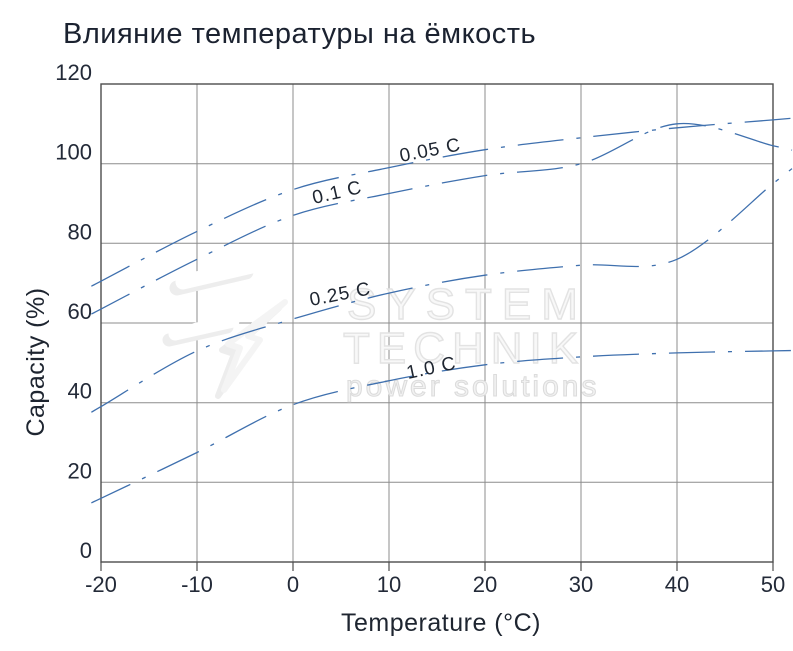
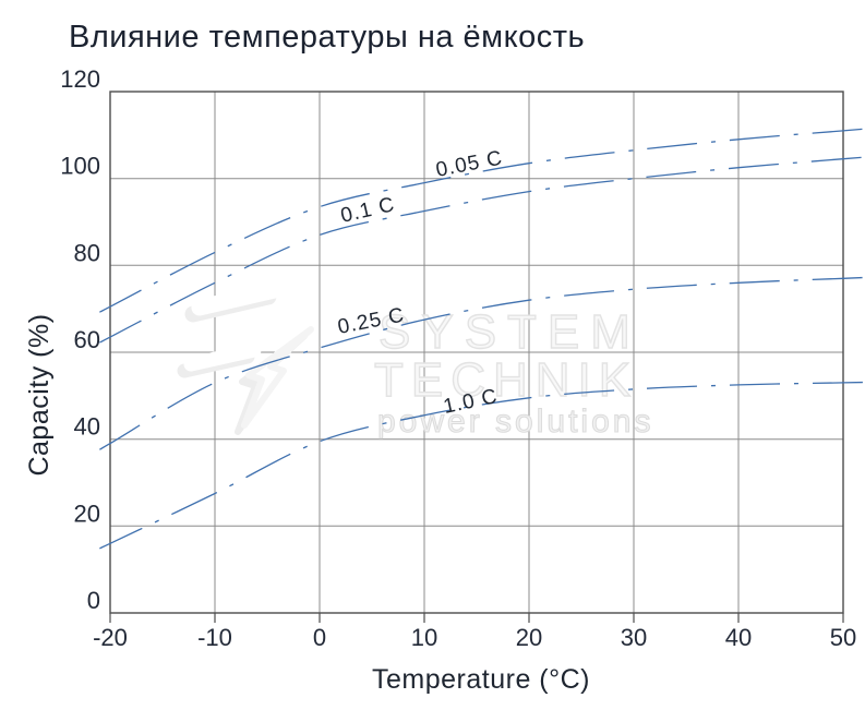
0.1 C/40: 110 -> 102
0.25 C/50: 95 -> 77
